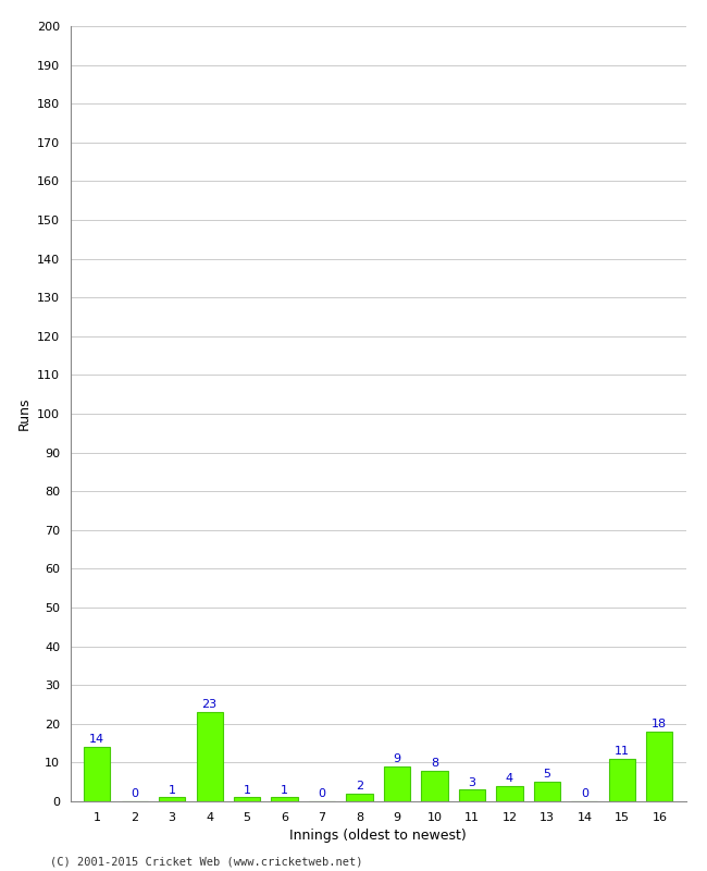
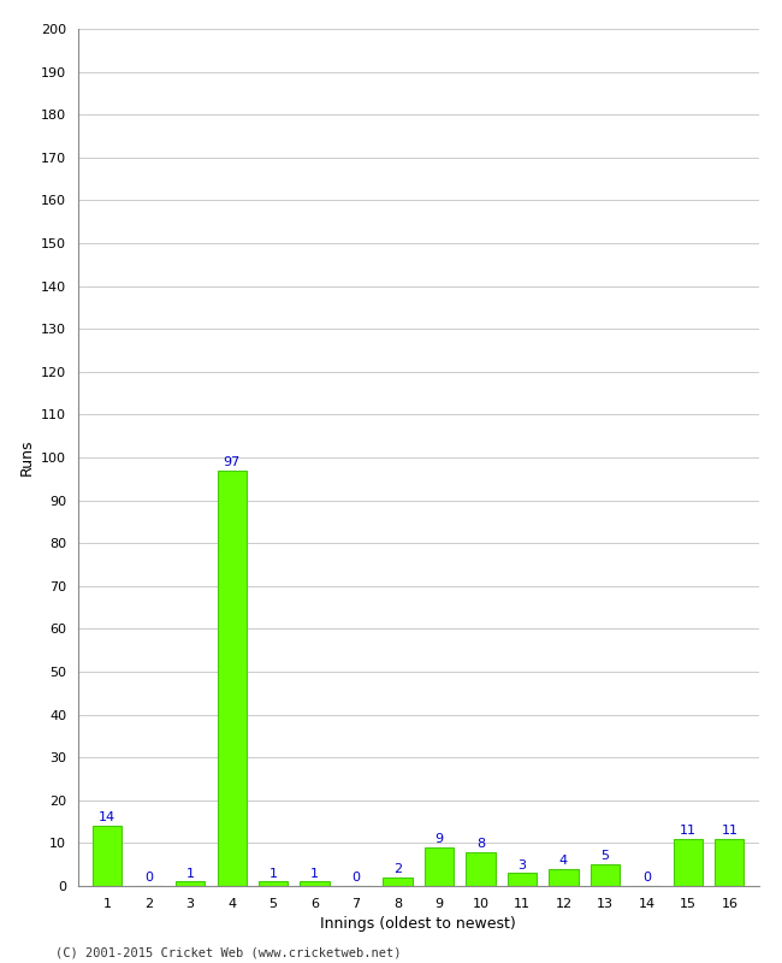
4: 23 -> 97
16: 18 -> 11
